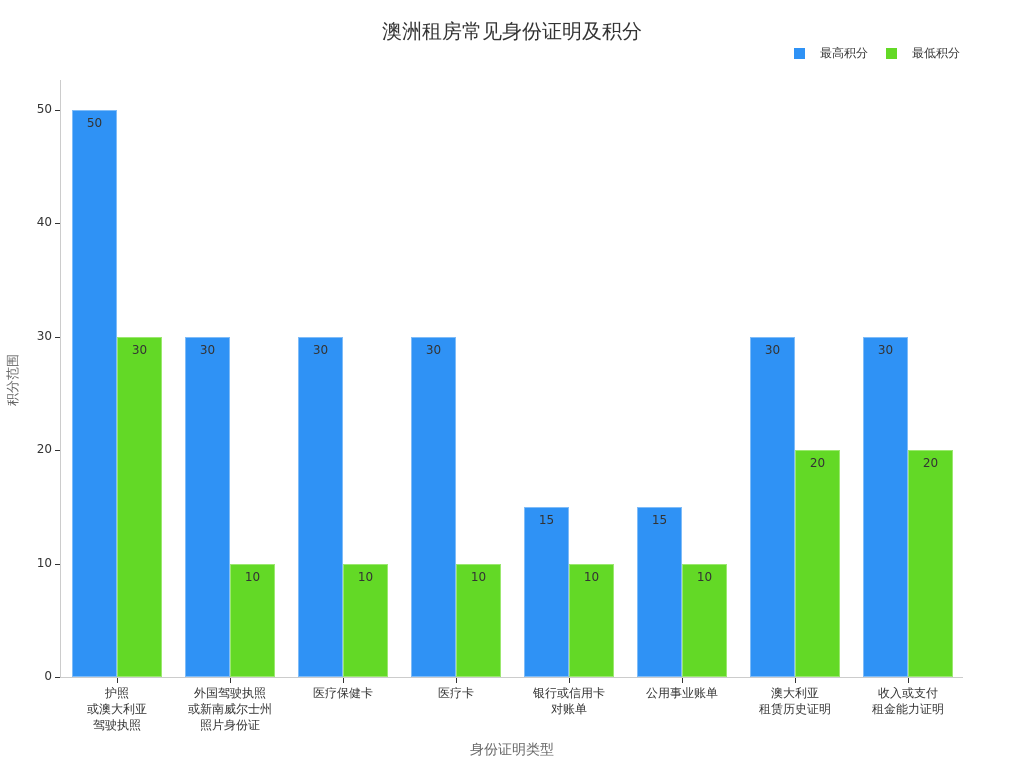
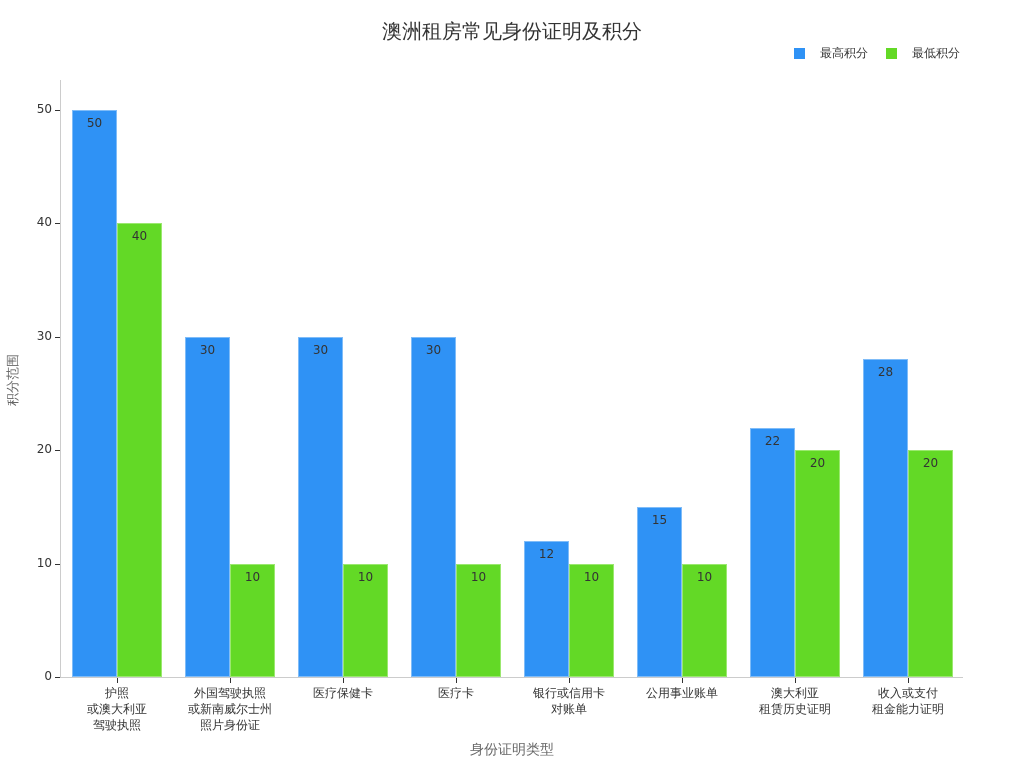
最低积分/护照 或澳大利亚 驾驶执照: 30 -> 40
最高积分/银行或信用卡 对账单: 15 -> 12
最高积分/澳大利亚 租赁历史证明: 30 -> 22
最高积分/收入或支付 租金能力证明: 30 -> 28
